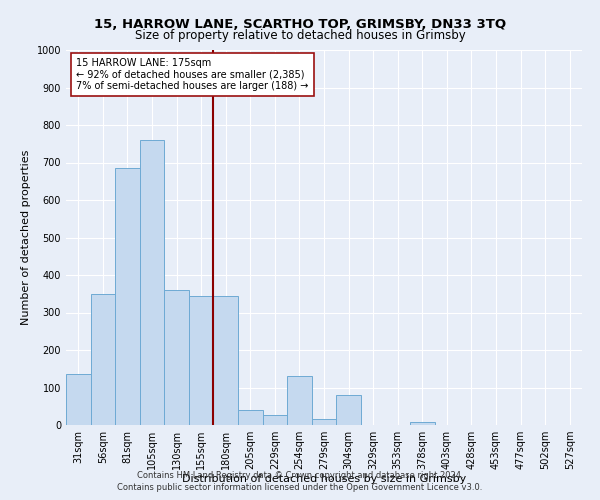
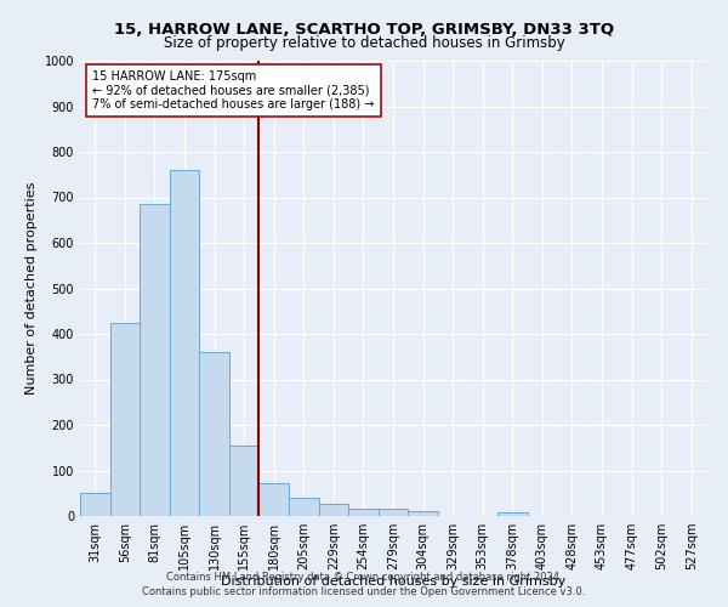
31sqm: 135 -> 52
56sqm: 350 -> 425
155sqm: 345 -> 155
180sqm: 345 -> 73
254sqm: 130 -> 17
304sqm: 80 -> 10
